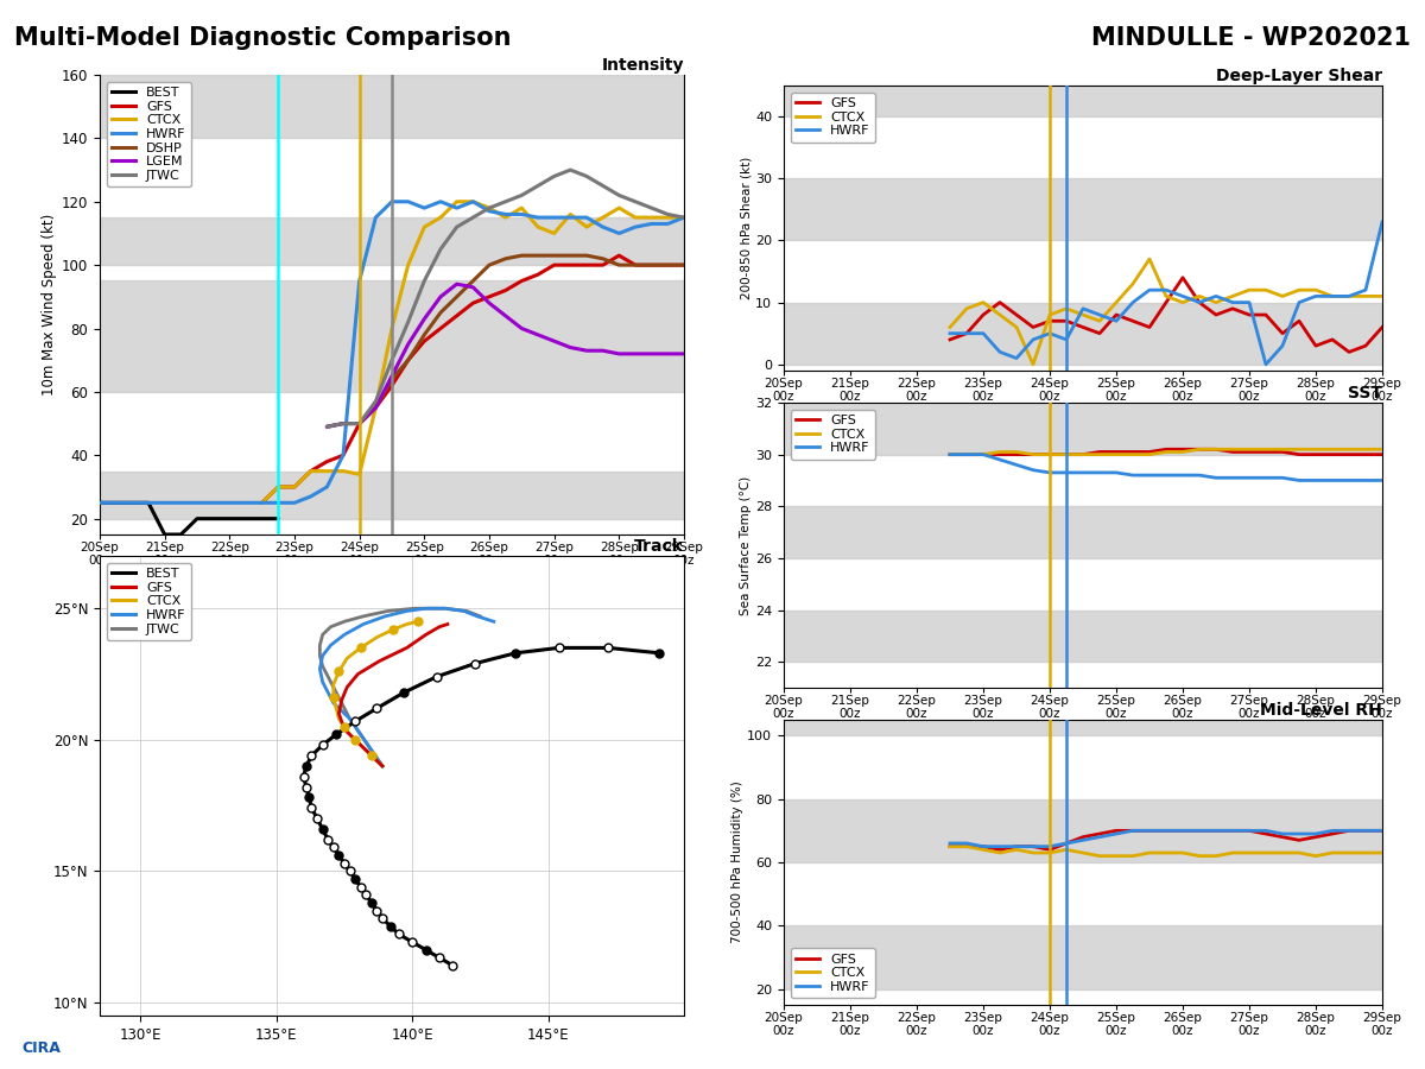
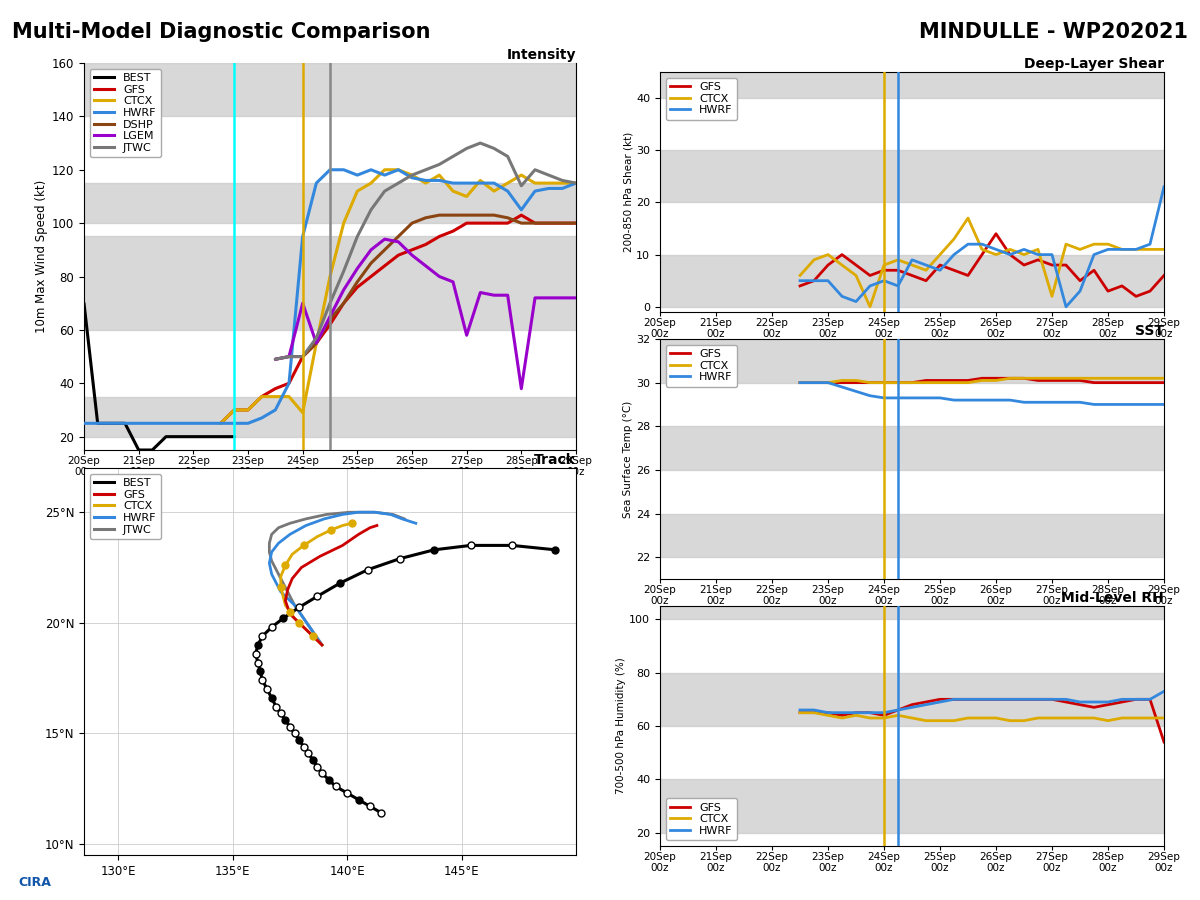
Intensity/BEST/20Sep 00z: 25 -> 70
Intensity/CTCX/24Sep 00z: 34 -> 29
Intensity/LGEM/24Sep 00z: 50 -> 70
Intensity/LGEM/27Sep 00z: 76 -> 58
Intensity/HWRF/28Sep 00z: 110 -> 105
Intensity/LGEM/28Sep 00z: 72 -> 38
Intensity/JTWC/28Sep 00z: 122 -> 114
Deep-Layer Shear/CTCX/27Sep 00z: 12 -> 2
GFS/29Sep 00z: 70 -> 54
HWRF/29Sep 00z: 70 -> 73
